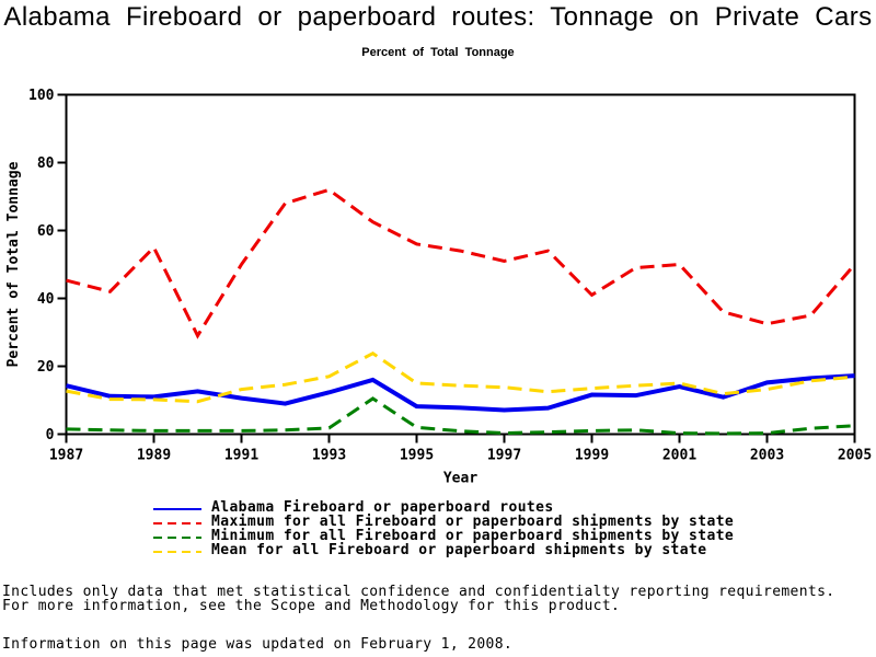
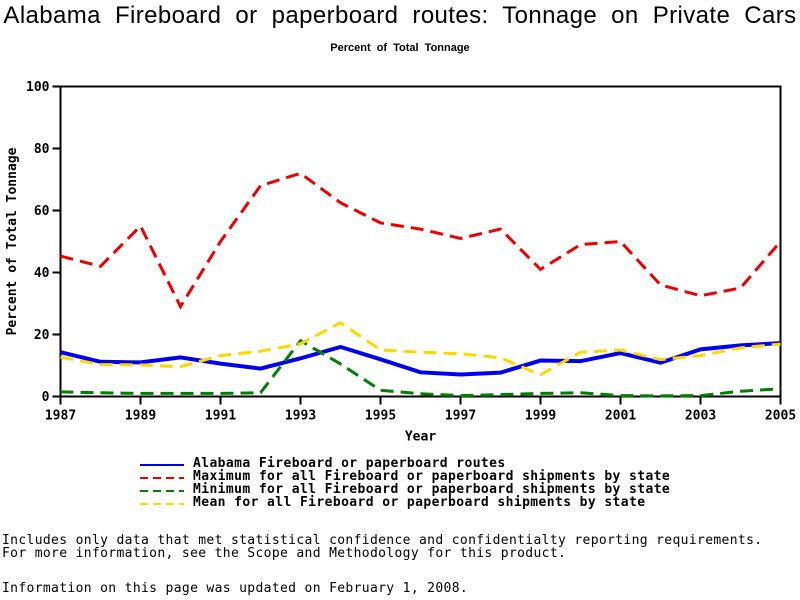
Minimum for all Fireboard or paperboard shipments by state/1993: 2 -> 18
Alabama Fireboard or paperboard routes/1995: 8 -> 12
Mean for all Fireboard or paperboard shipments by state/1999: 14 -> 7
